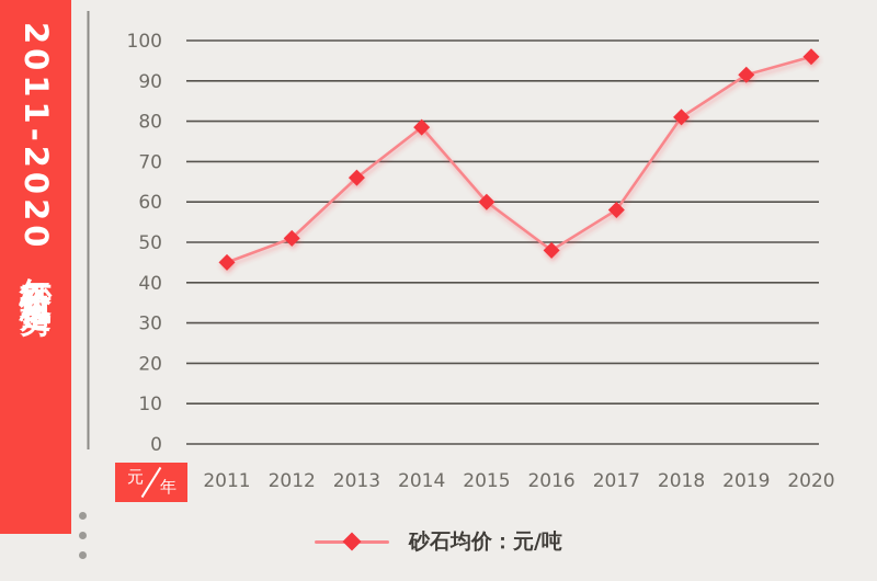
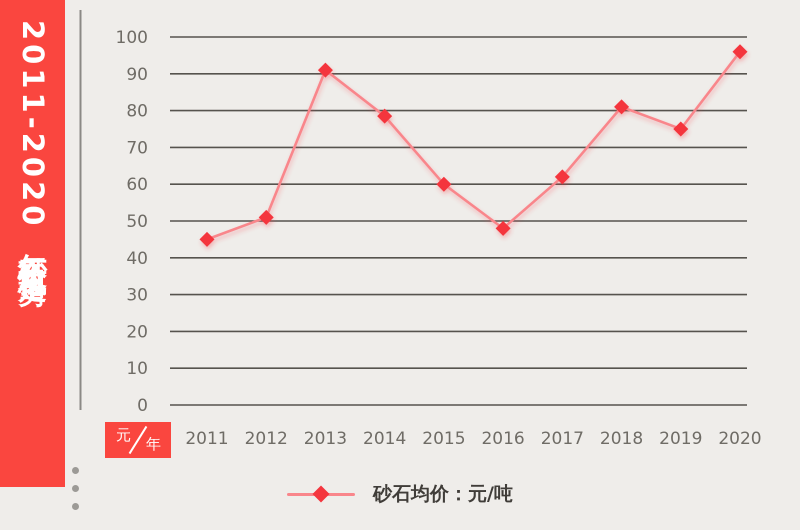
2013: 66 -> 91
2017: 58 -> 62
2019: 92 -> 75
